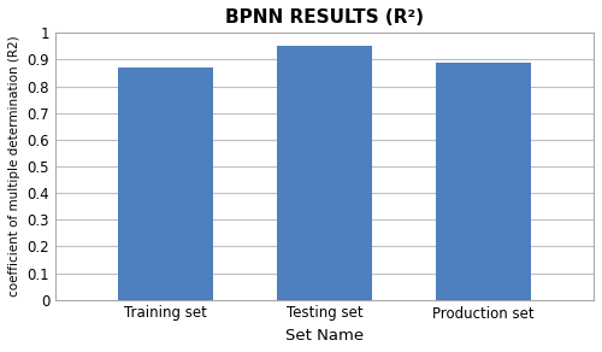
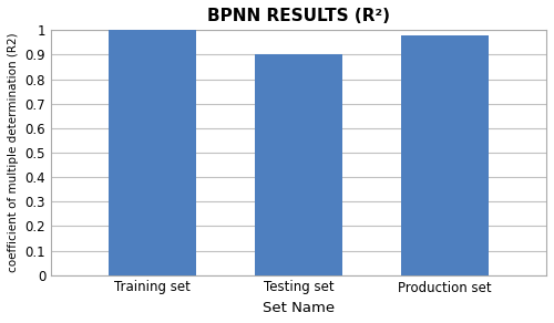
Training set: 0.87 -> 1.00
Testing set: 0.95 -> 0.90
Production set: 0.89 -> 0.98
